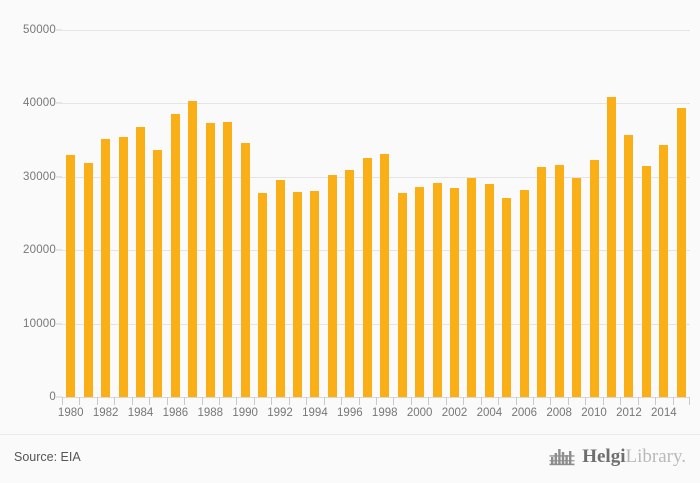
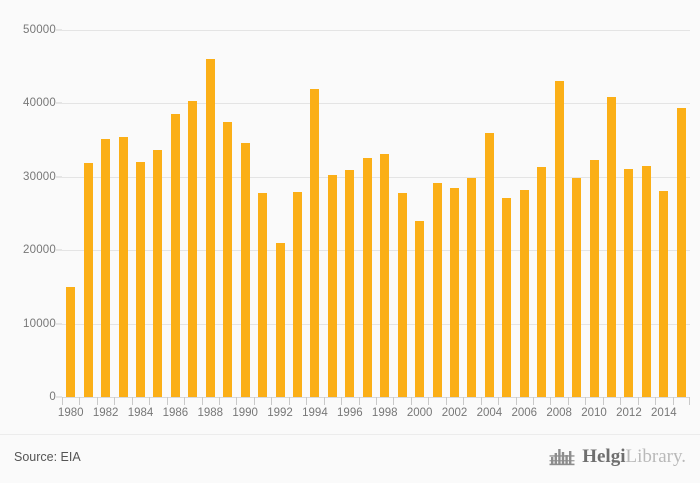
1980: 33000 -> 15000
1984: 37000 -> 32000
1988: 37000 -> 46000
1992: 30000 -> 21000
1994: 28000 -> 42000
2000: 29000 -> 24000
2004: 29000 -> 36000
2008: 32000 -> 43000
2012: 36000 -> 31000
2014: 34000 -> 28000
